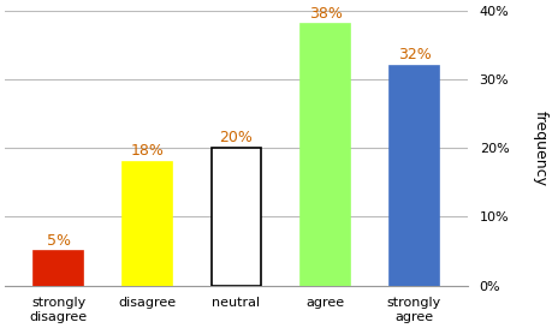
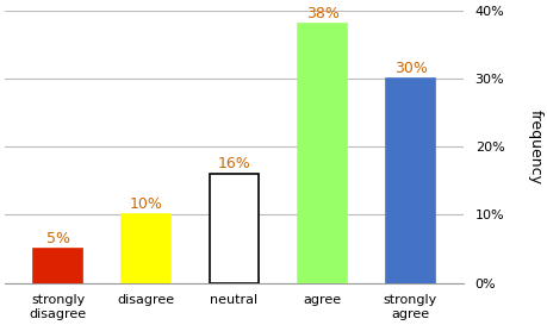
disagree: 18% -> 10%
neutral: 20% -> 16%
strongly agree: 32% -> 30%
